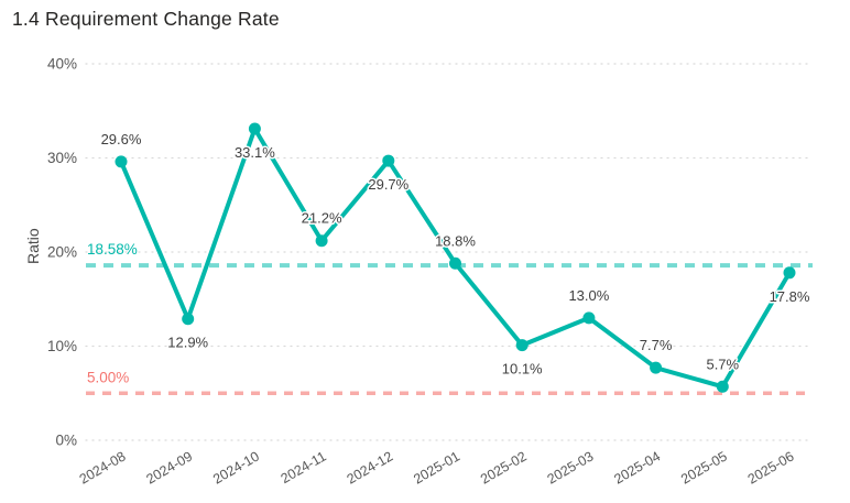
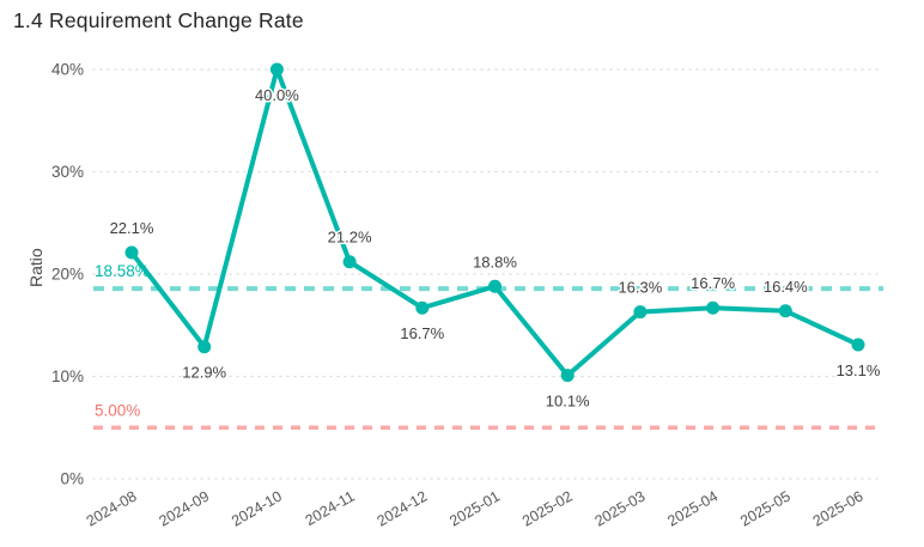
2024-08: 29.6% -> 22.1%
2024-10: 33.1% -> 40.0%
2024-12: 29.7% -> 16.7%
2025-03: 13.0% -> 16.3%
2025-04: 7.7% -> 16.7%
2025-05: 5.7% -> 16.4%
2025-06: 17.8% -> 13.1%
